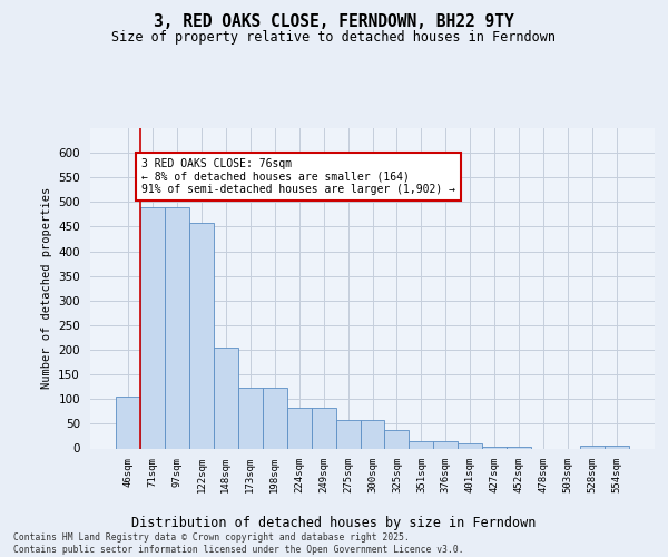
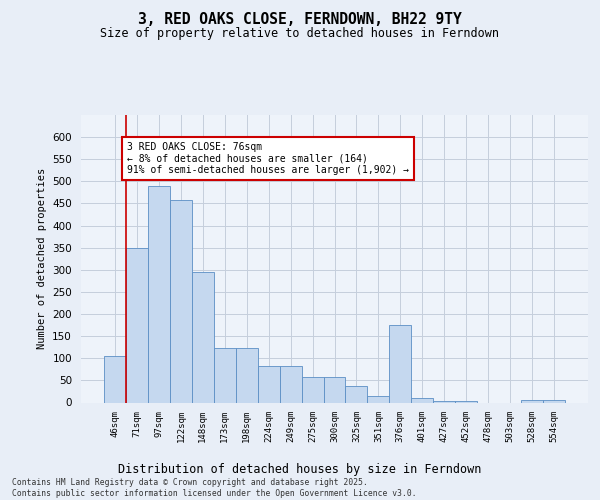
71sqm: 490 -> 350
148sqm: 205 -> 295
376sqm: 15 -> 175
